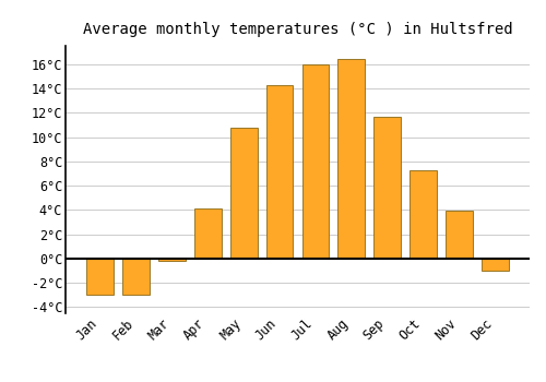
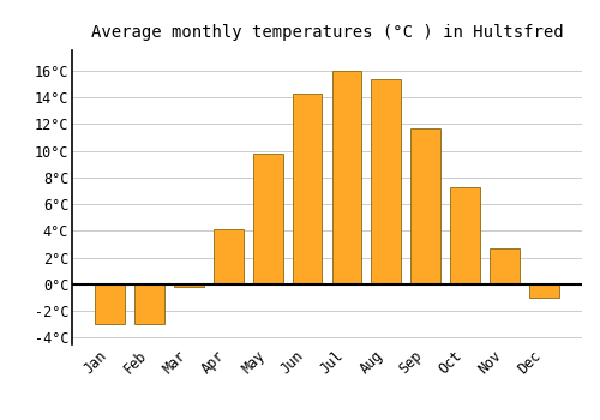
May: 10.8°C -> 9.8°C
Aug: 16.4°C -> 15.3°C
Nov: 3.9°C -> 2.7°C
